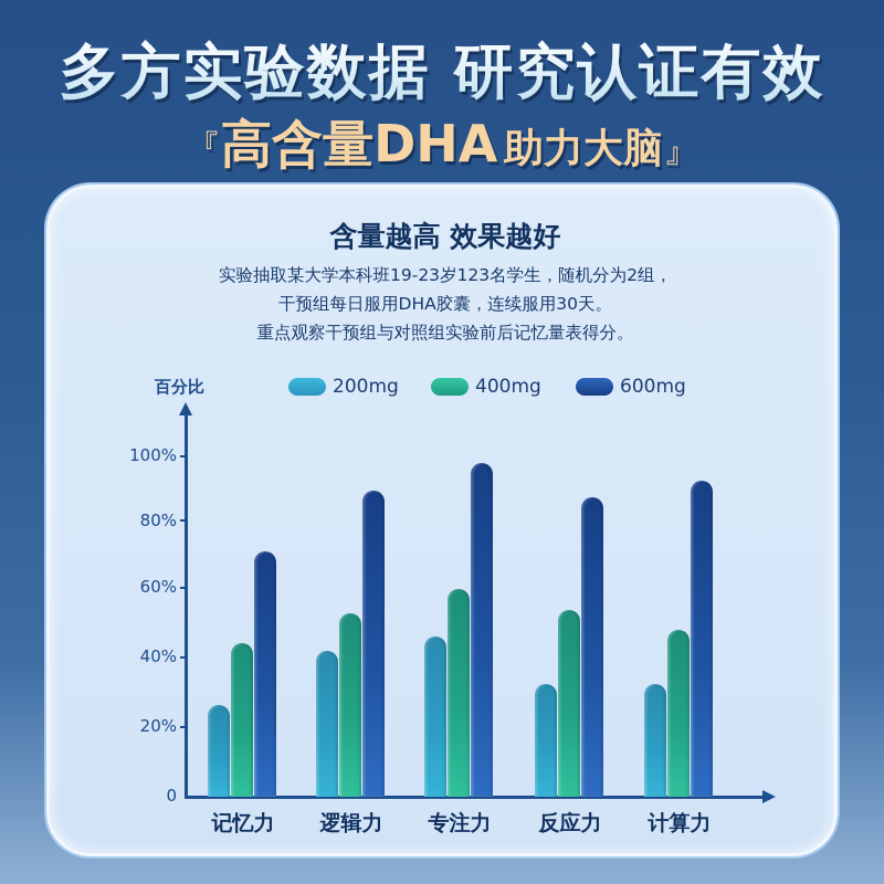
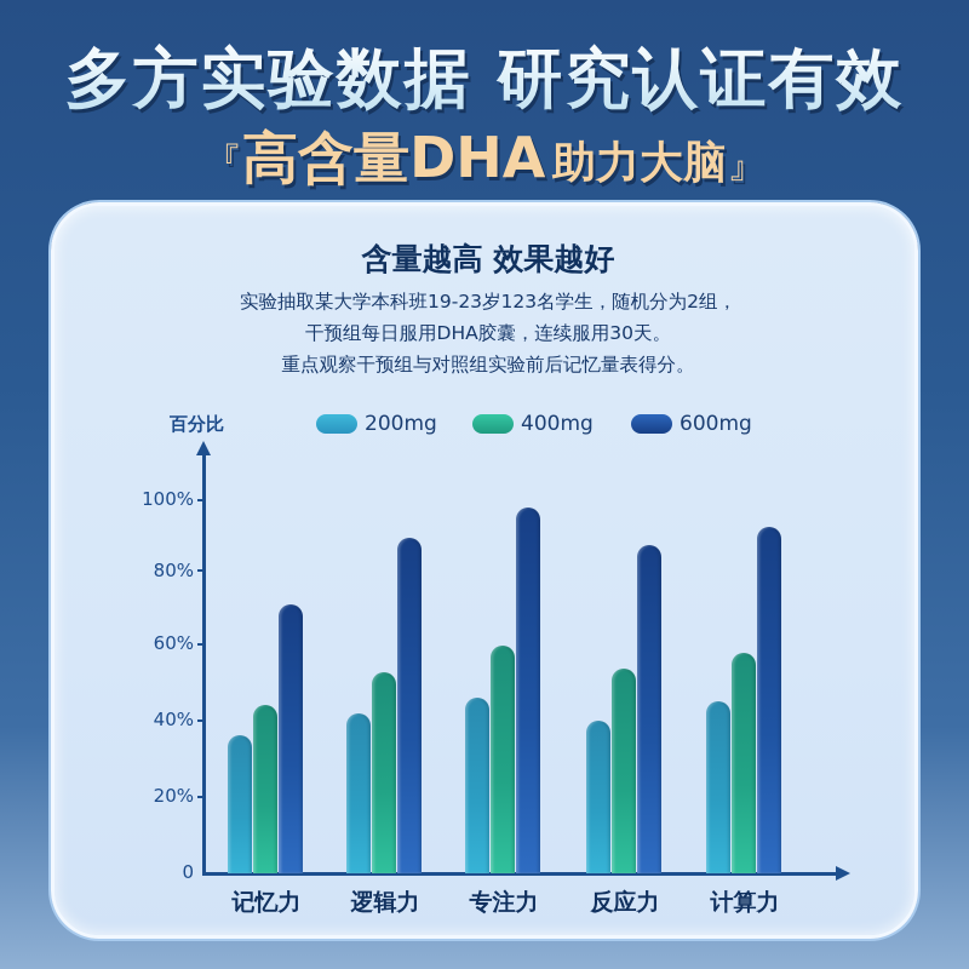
200mg/记忆力: 27% -> 37%
200mg/反应力: 33% -> 41%
200mg/计算力: 33% -> 46%
400mg/计算力: 49% -> 59%
